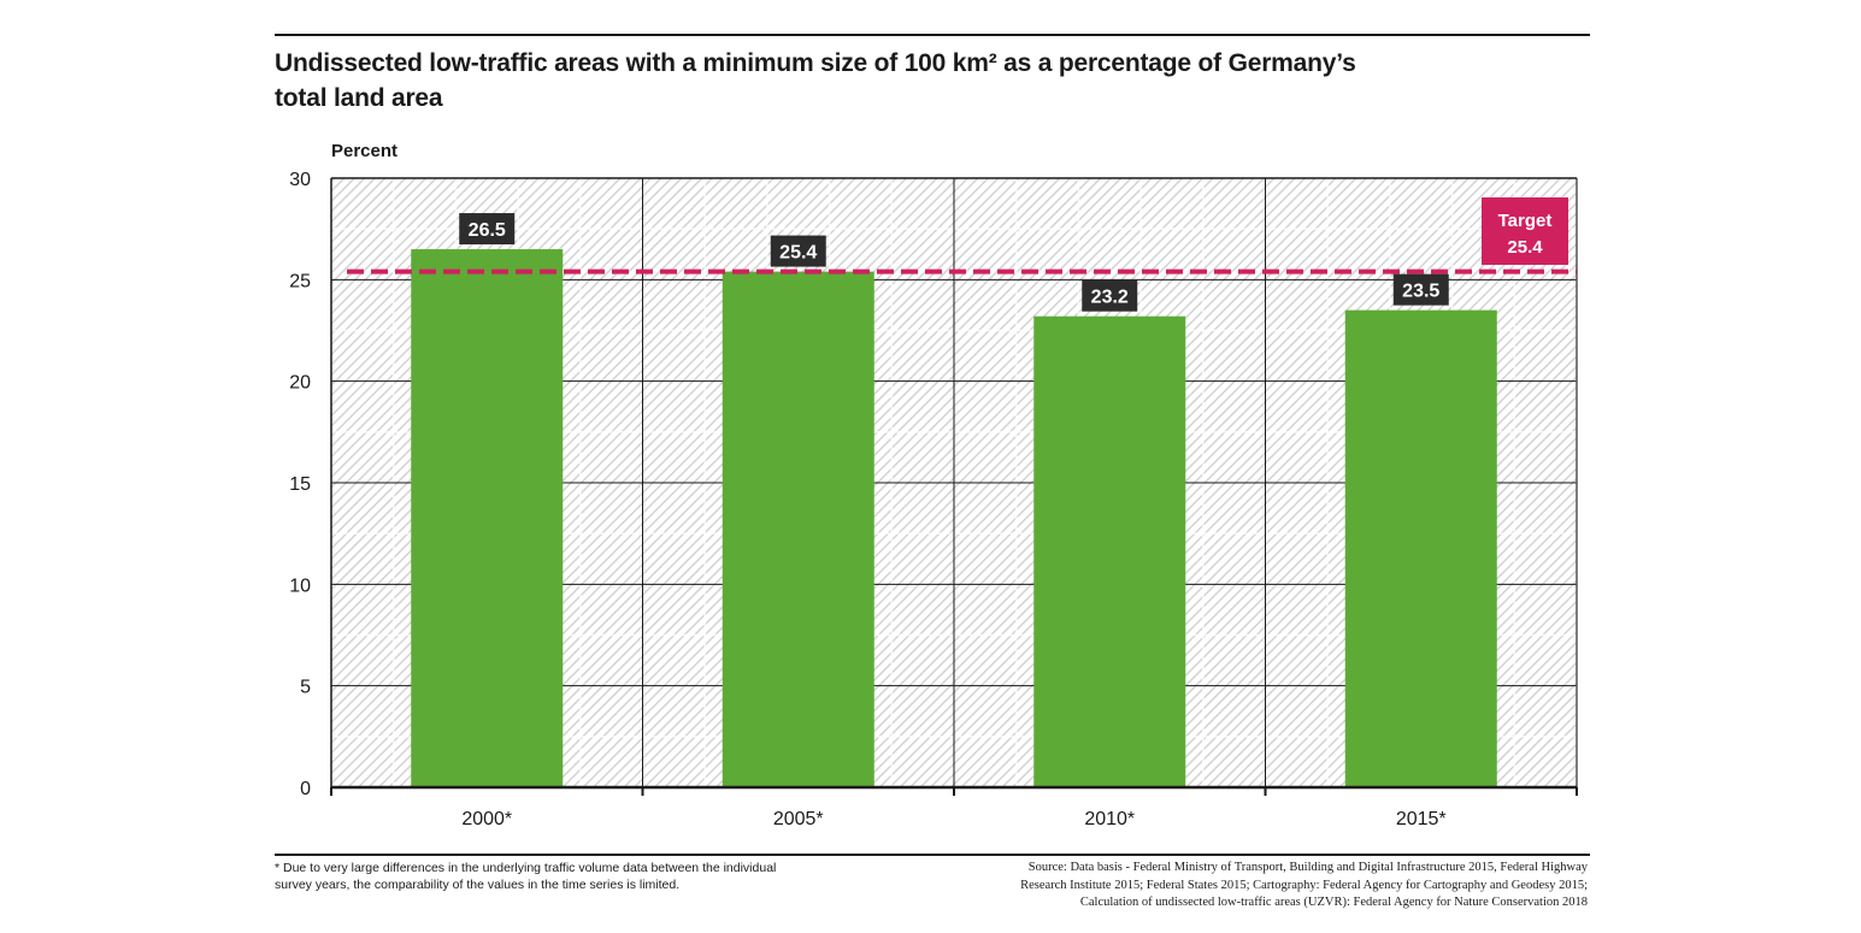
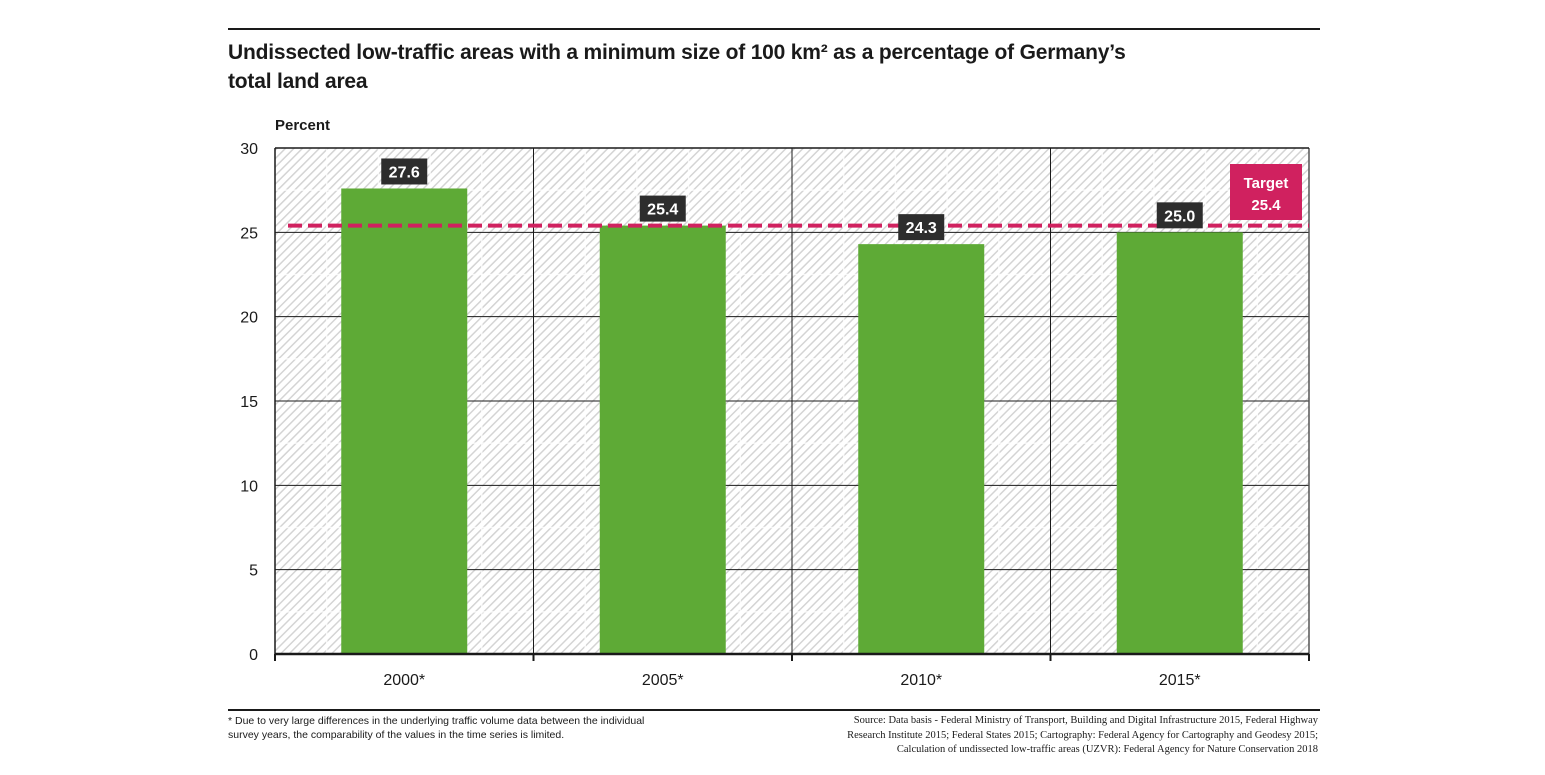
2000*: 26.5 -> 27.6
2010*: 23.2 -> 24.3
2015*: 23.5 -> 25.0
